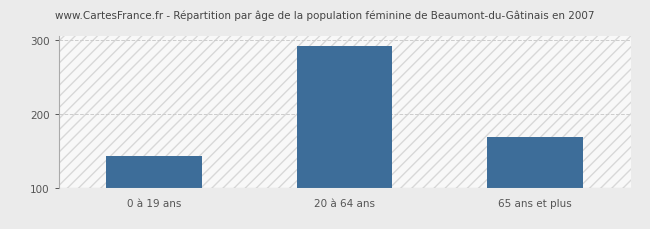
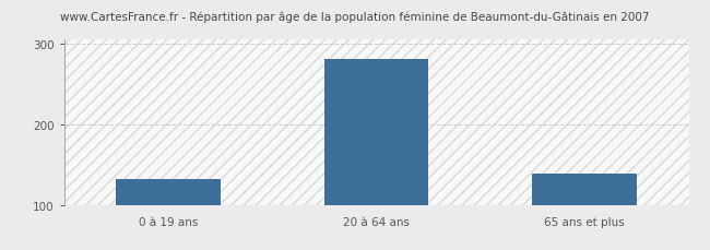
0 à 19 ans: 142 -> 132
20 à 64 ans: 291 -> 280
65 ans et plus: 168 -> 138
